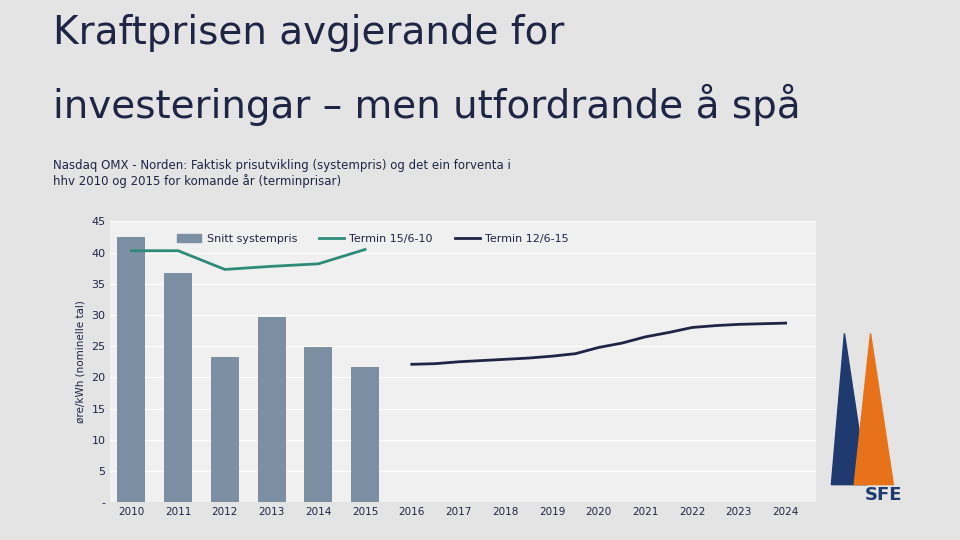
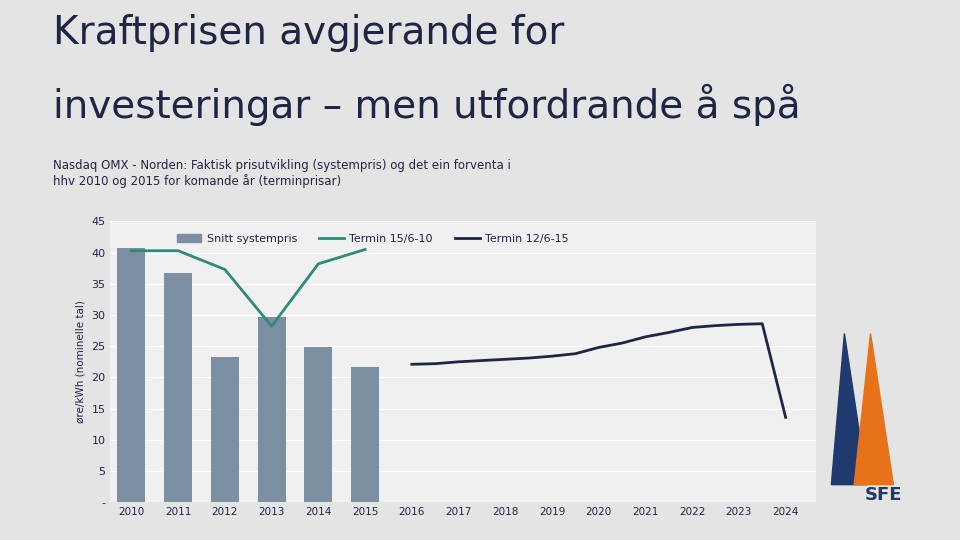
Snitt systempris/2010: 42.5 -> 40.8
Termin 15/6-10/2013: 37.8 -> 28.2
Termin 12/6-15/2024: 28.7 -> 13.6
